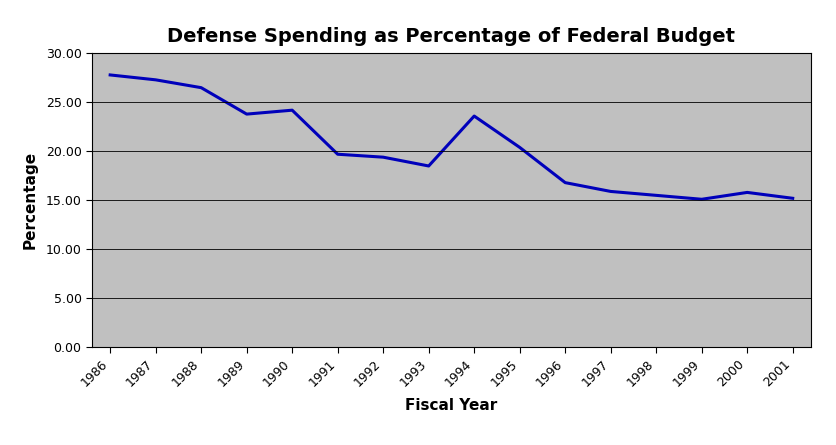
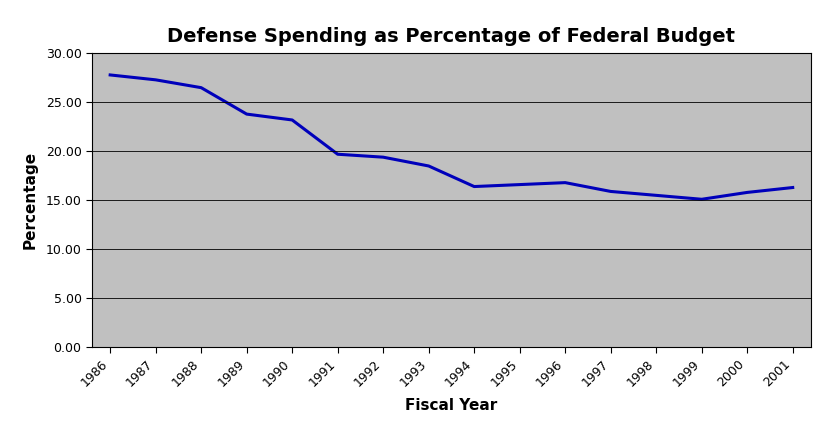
1990: 24.2 -> 23.2
1994: 23.6 -> 16.4
1995: 20.4 -> 16.6
2001: 15.2 -> 16.3
